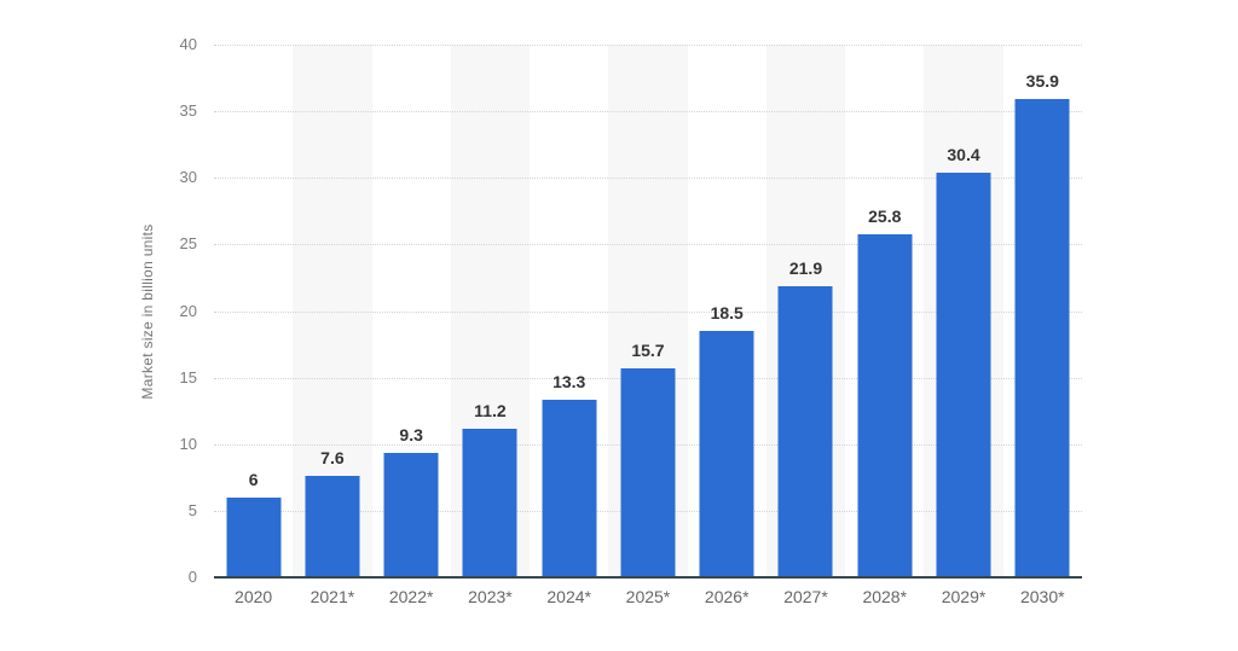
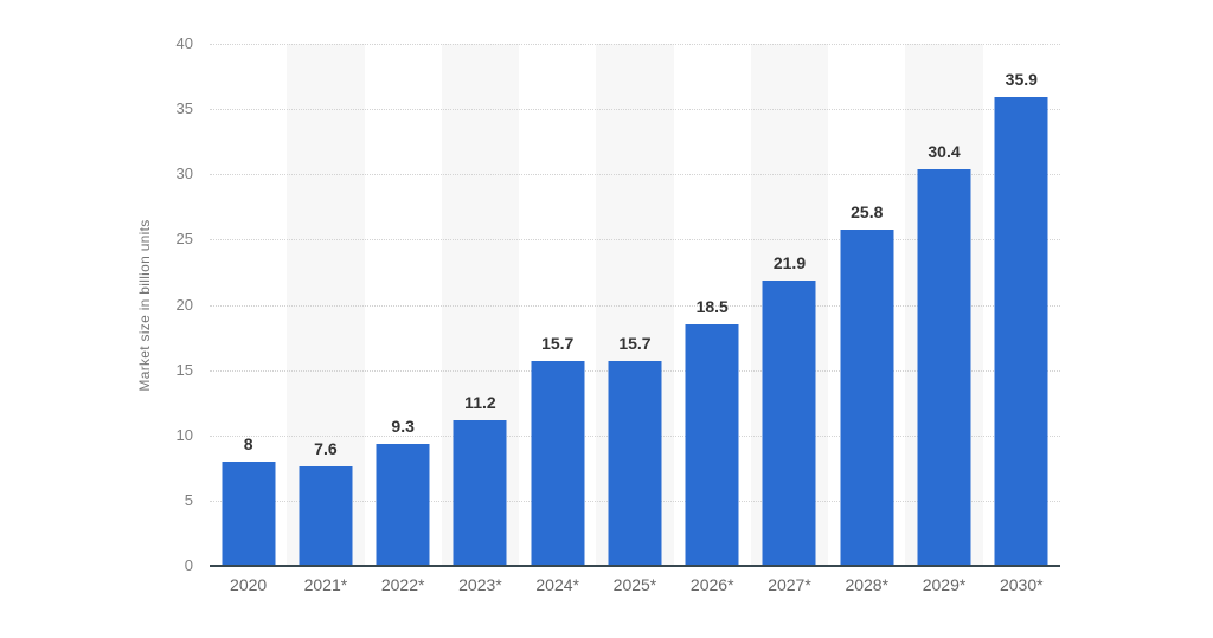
2020: 6 -> 8
2024*: 13.3 -> 15.7
